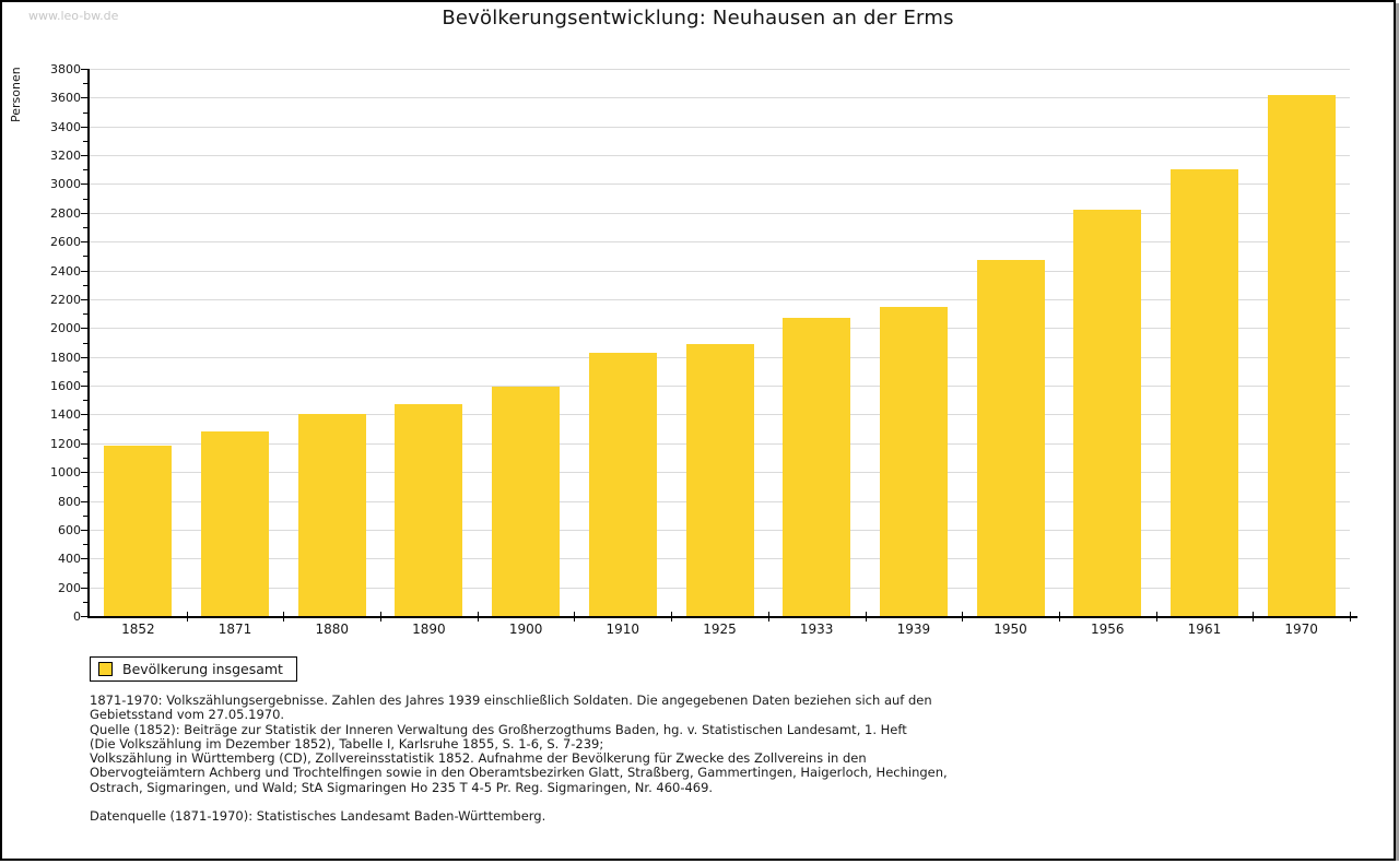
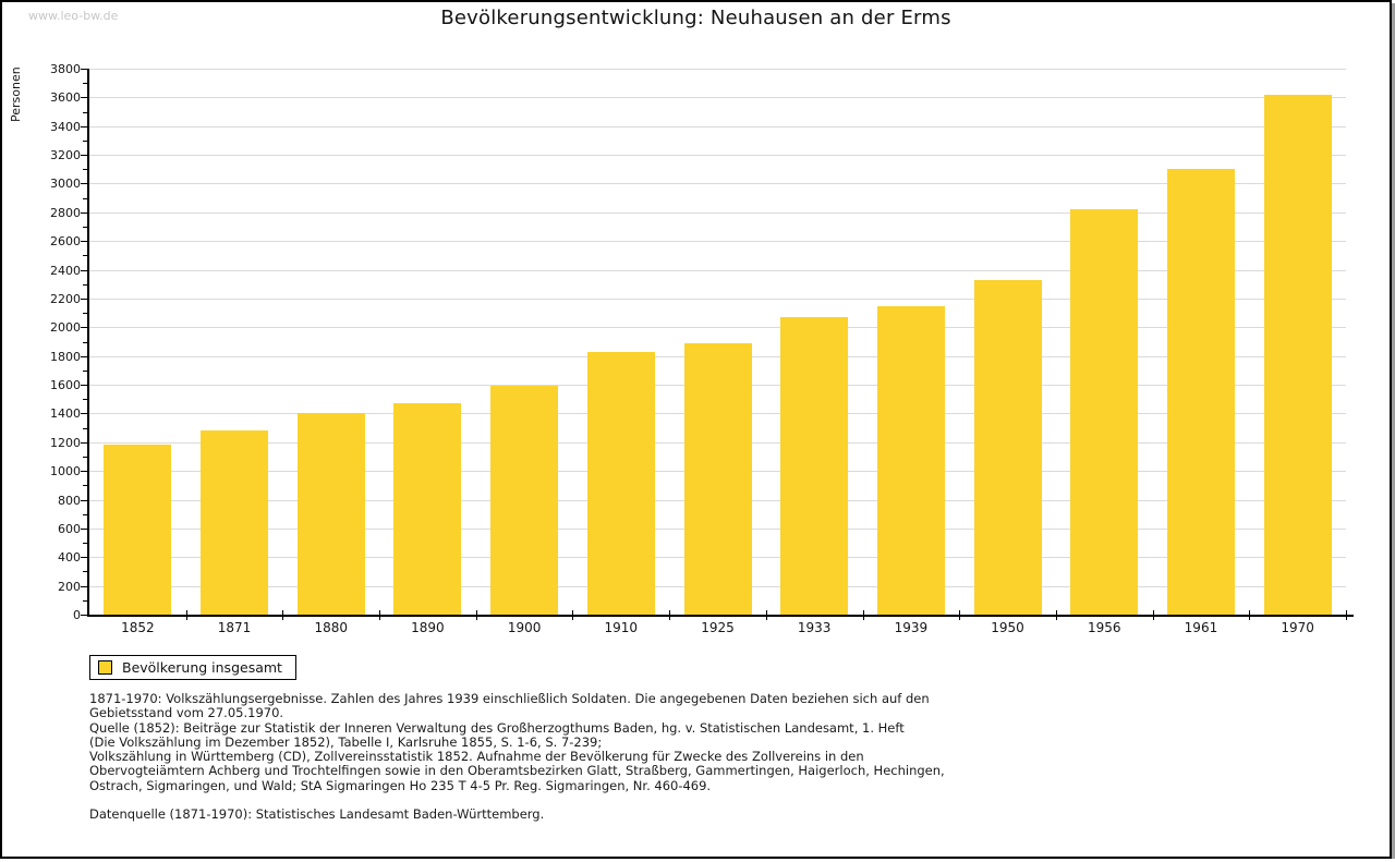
1950: 2470 -> 2330
